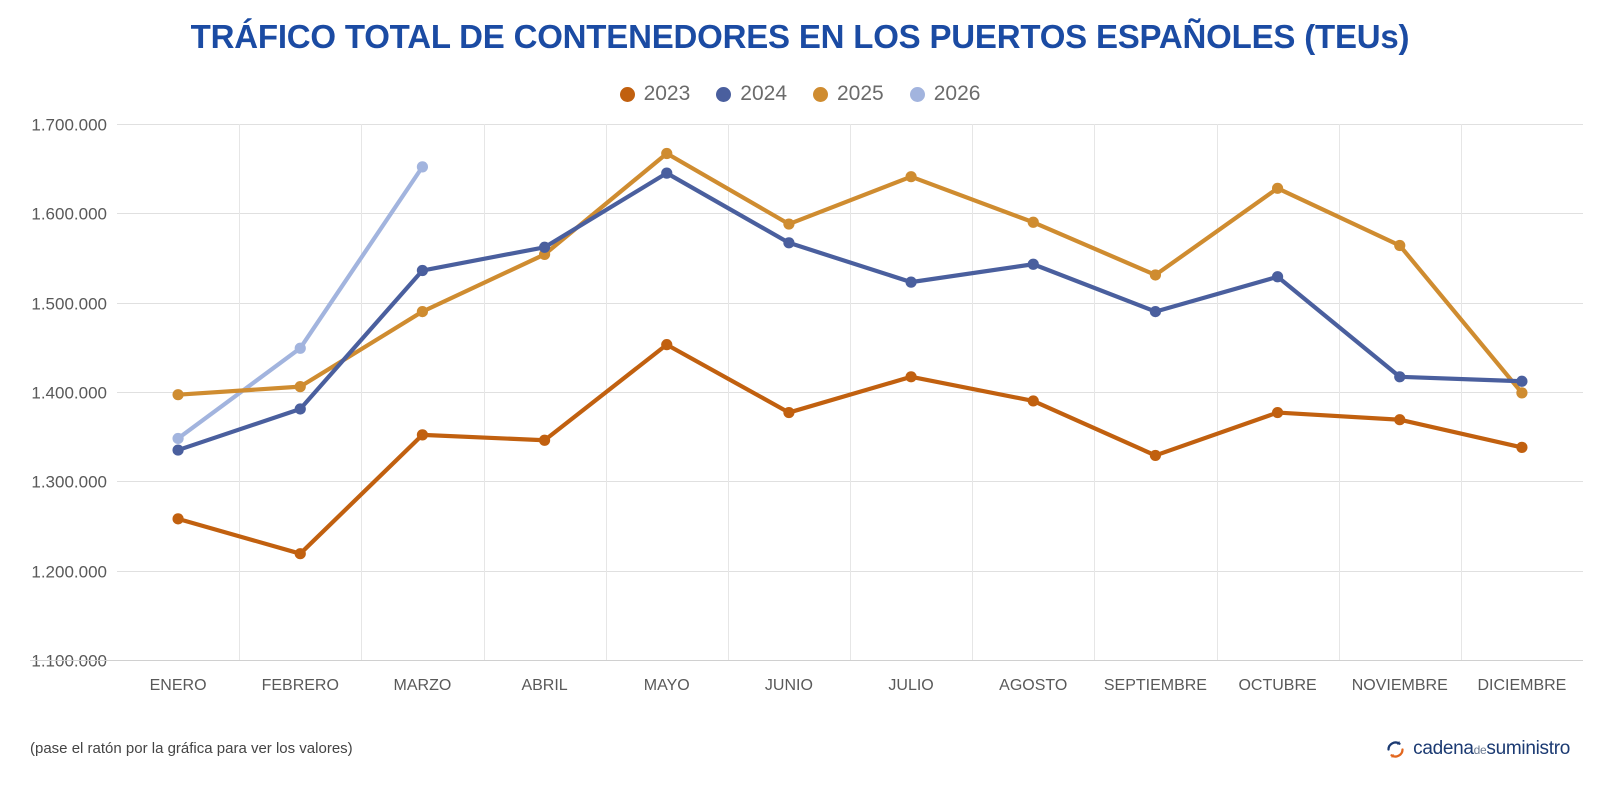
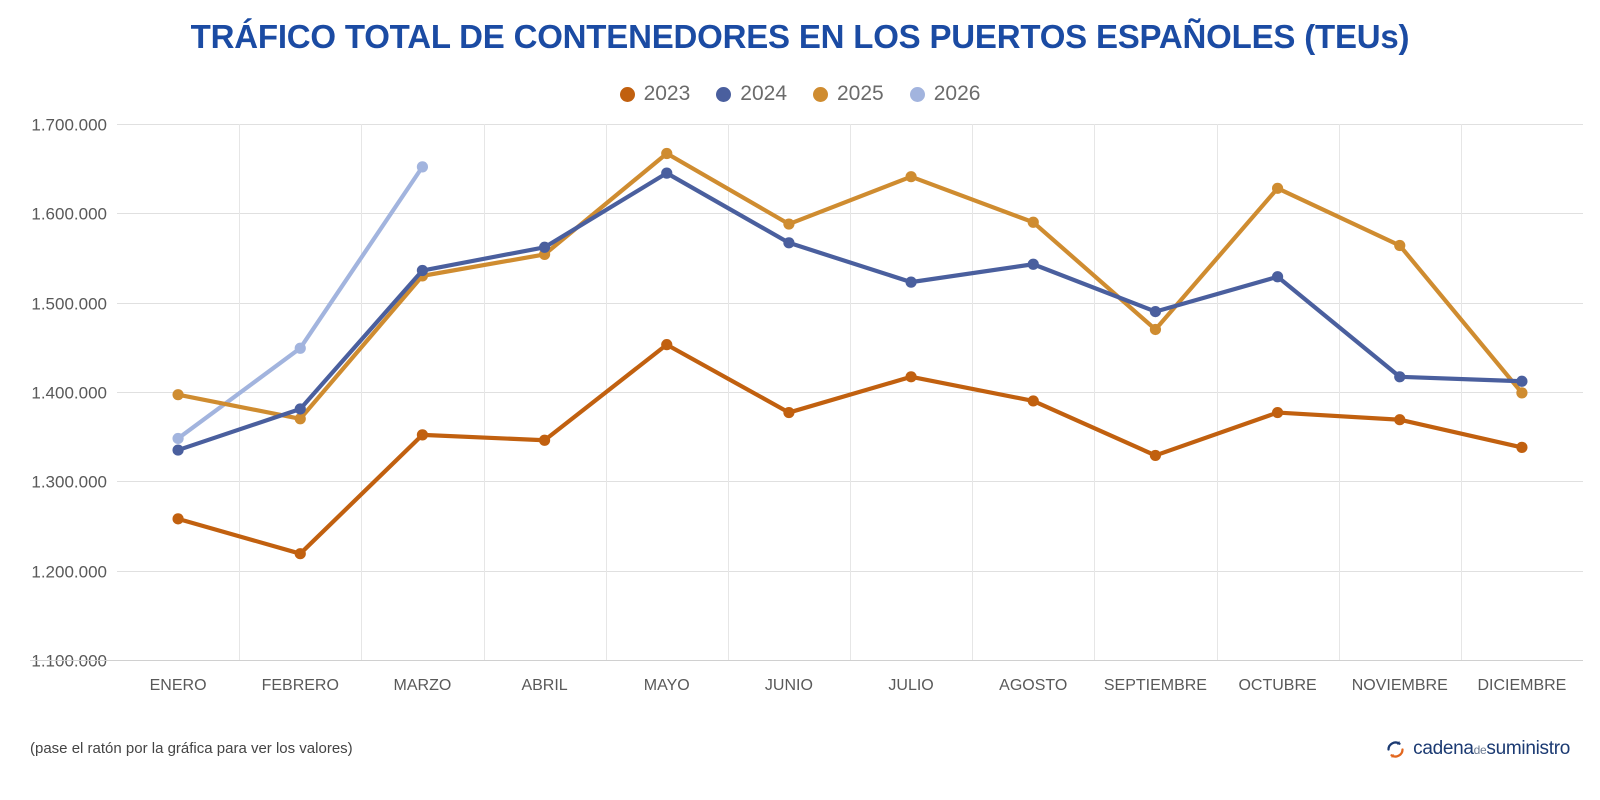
2025/FEBRERO: 1410000 -> 1370000
2025/MARZO: 1490000 -> 1530000
2025/SEPTIEMBRE: 1530000 -> 1470000
